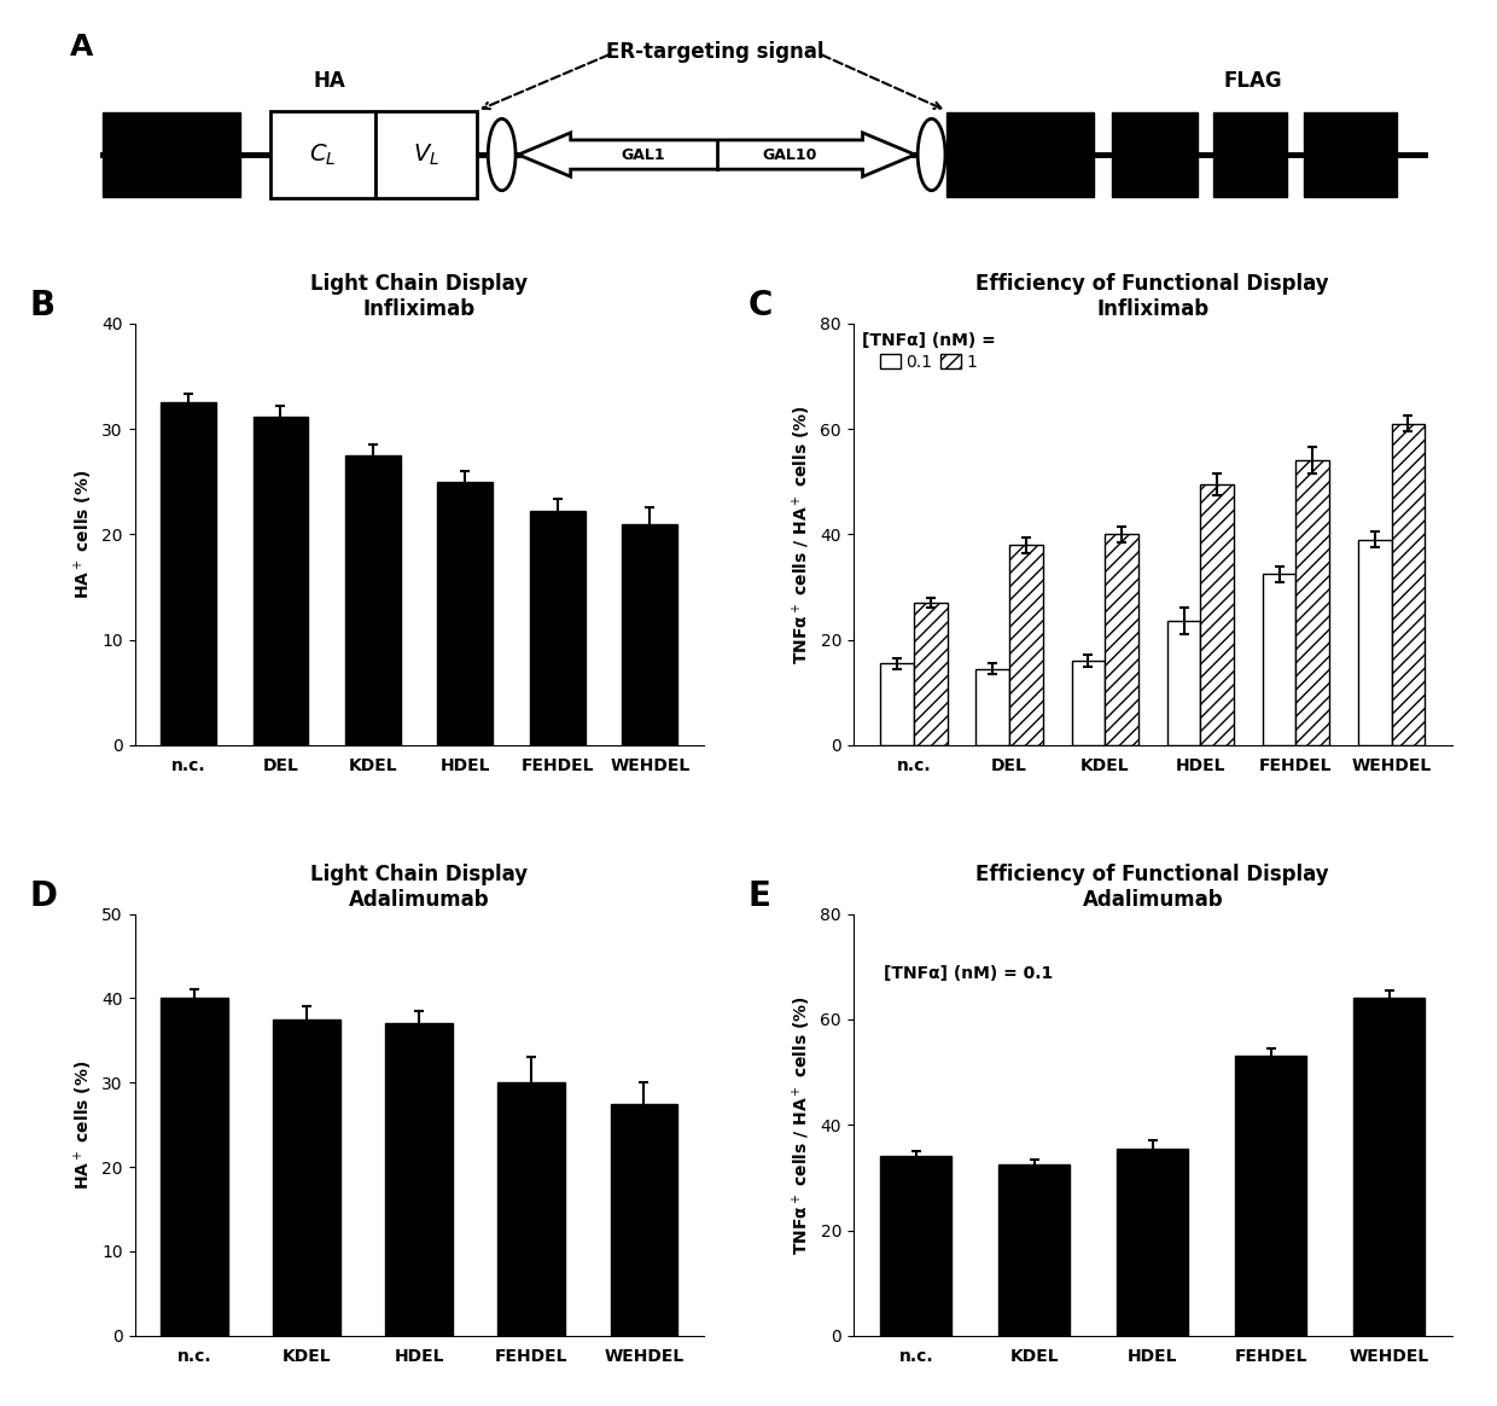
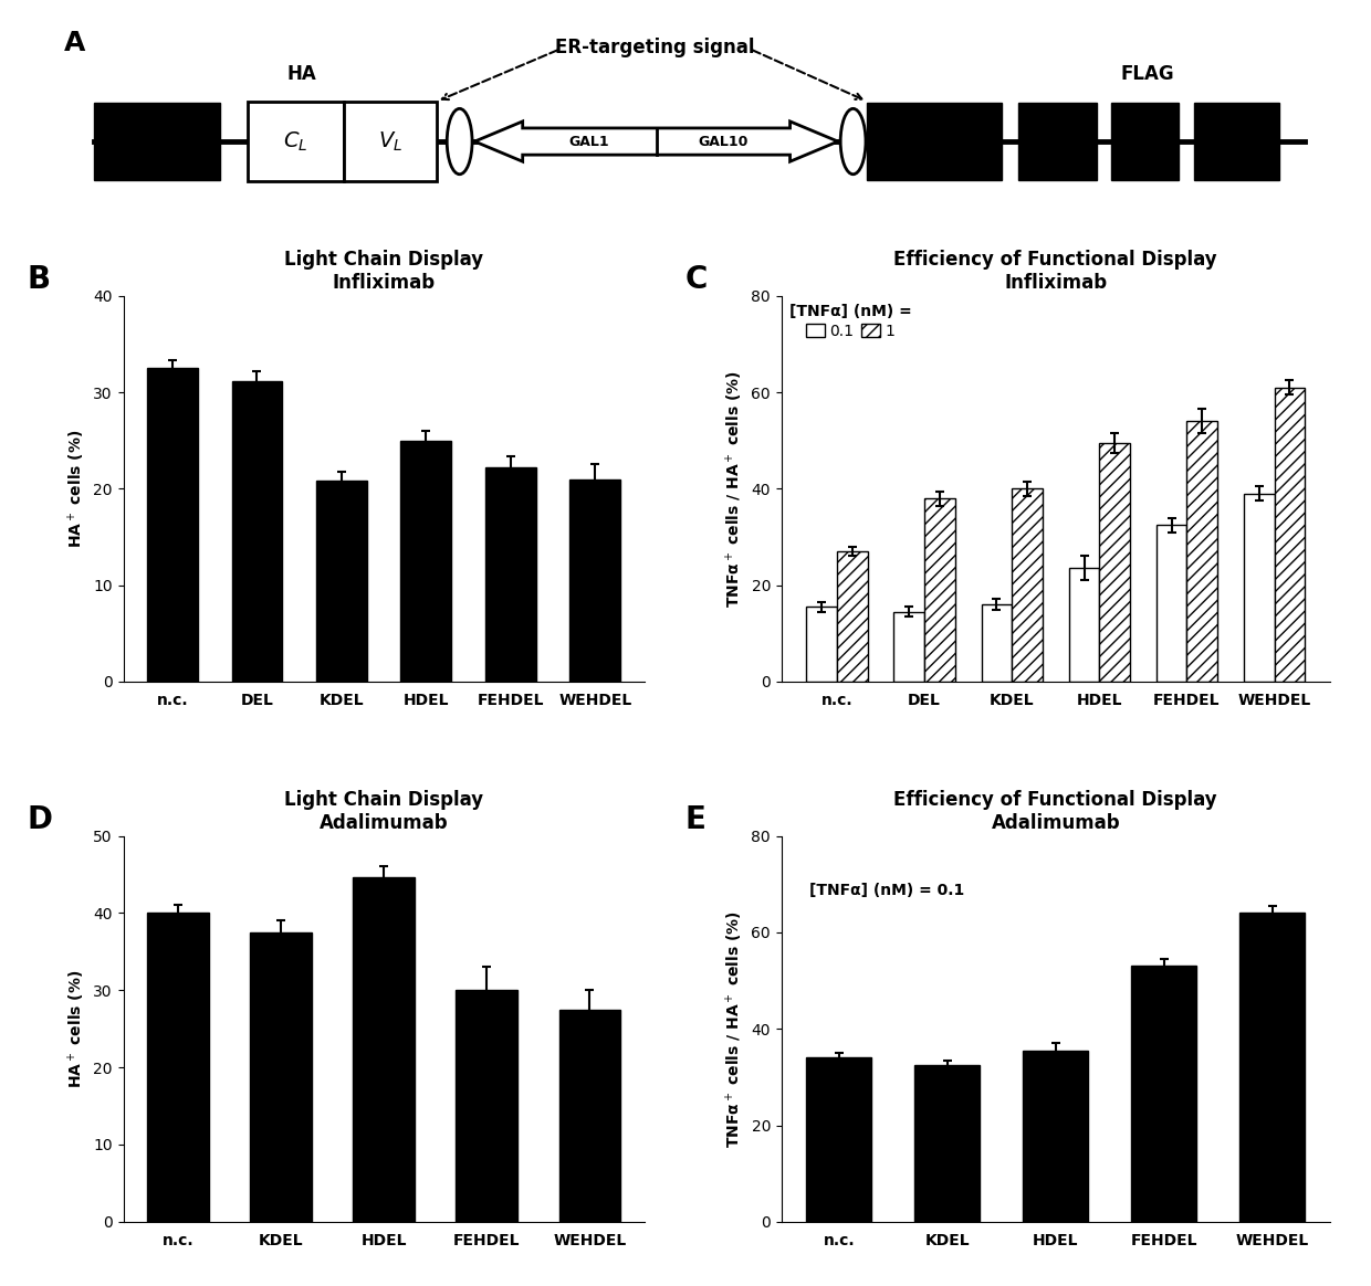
Light Chain Display Infliximab/KDEL: 27.5 -> 20.8
Light Chain Display Adalimumab/HDEL: 37.0 -> 44.6
